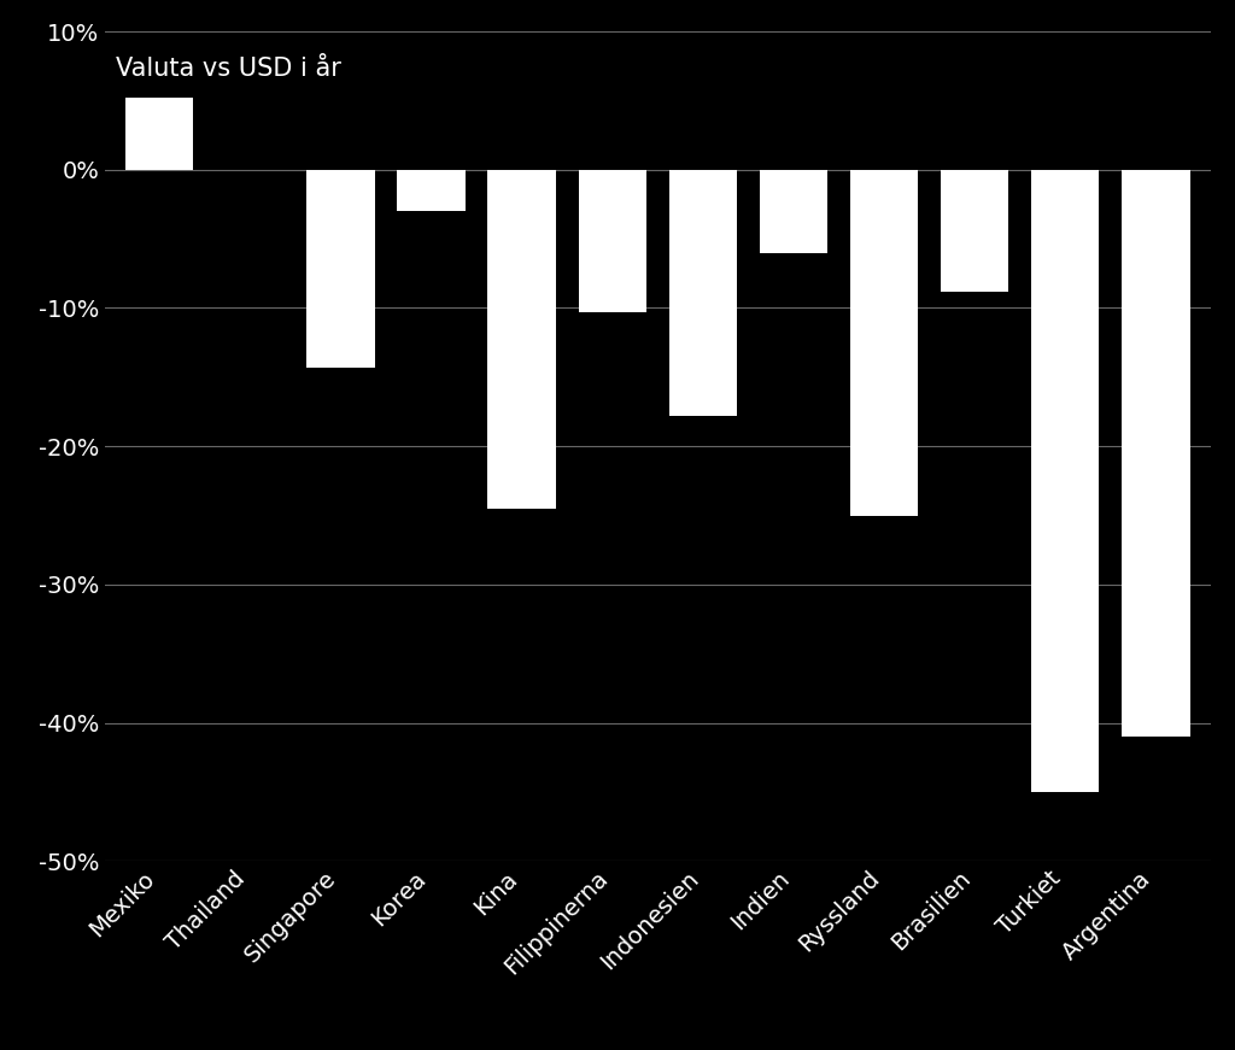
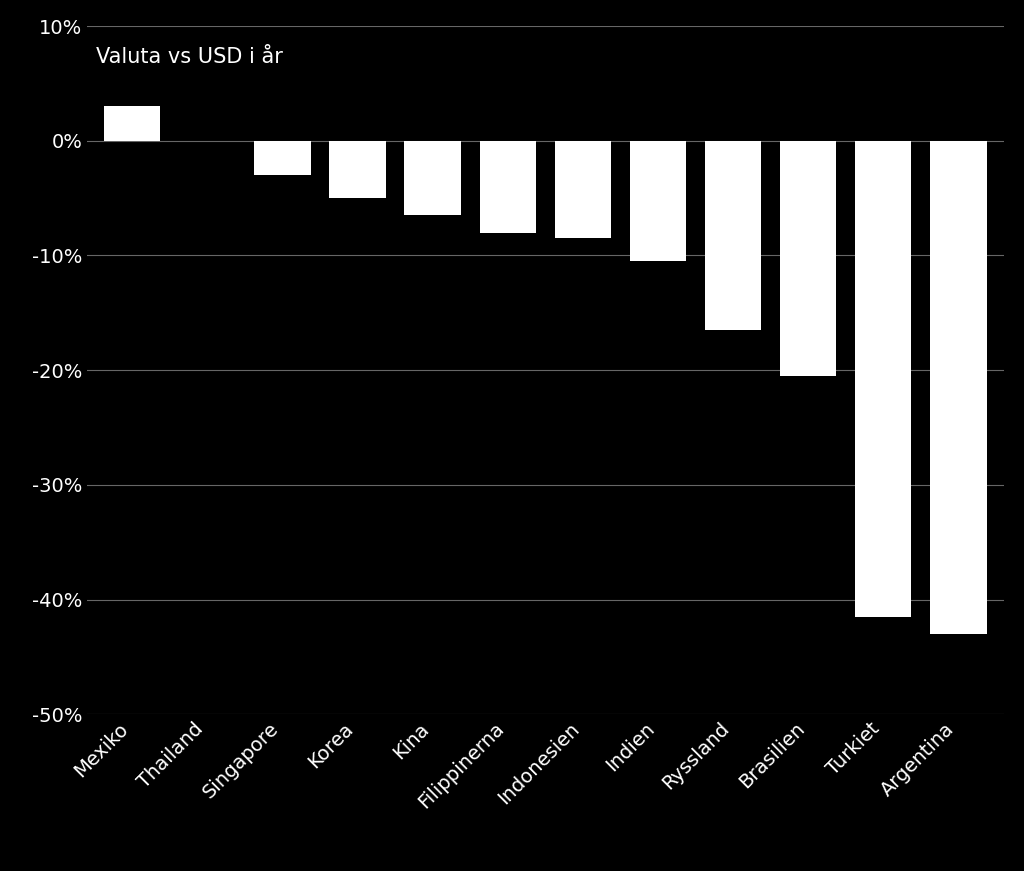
Mexiko: 5.2% -> 3.0%
Singapore: -14.3% -> -3.0%
Korea: -3.0% -> -5.0%
Kina: -24.5% -> -6.5%
Filippinerna: -10.3% -> -8.0%
Indonesien: -17.8% -> -8.5%
Indien: -6.0% -> -10.5%
Ryssland: -25.0% -> -16.5%
Brasilien: -8.8% -> -20.5%
Turkiet: -45.0% -> -41.5%
Argentina: -41.0% -> -43.0%
